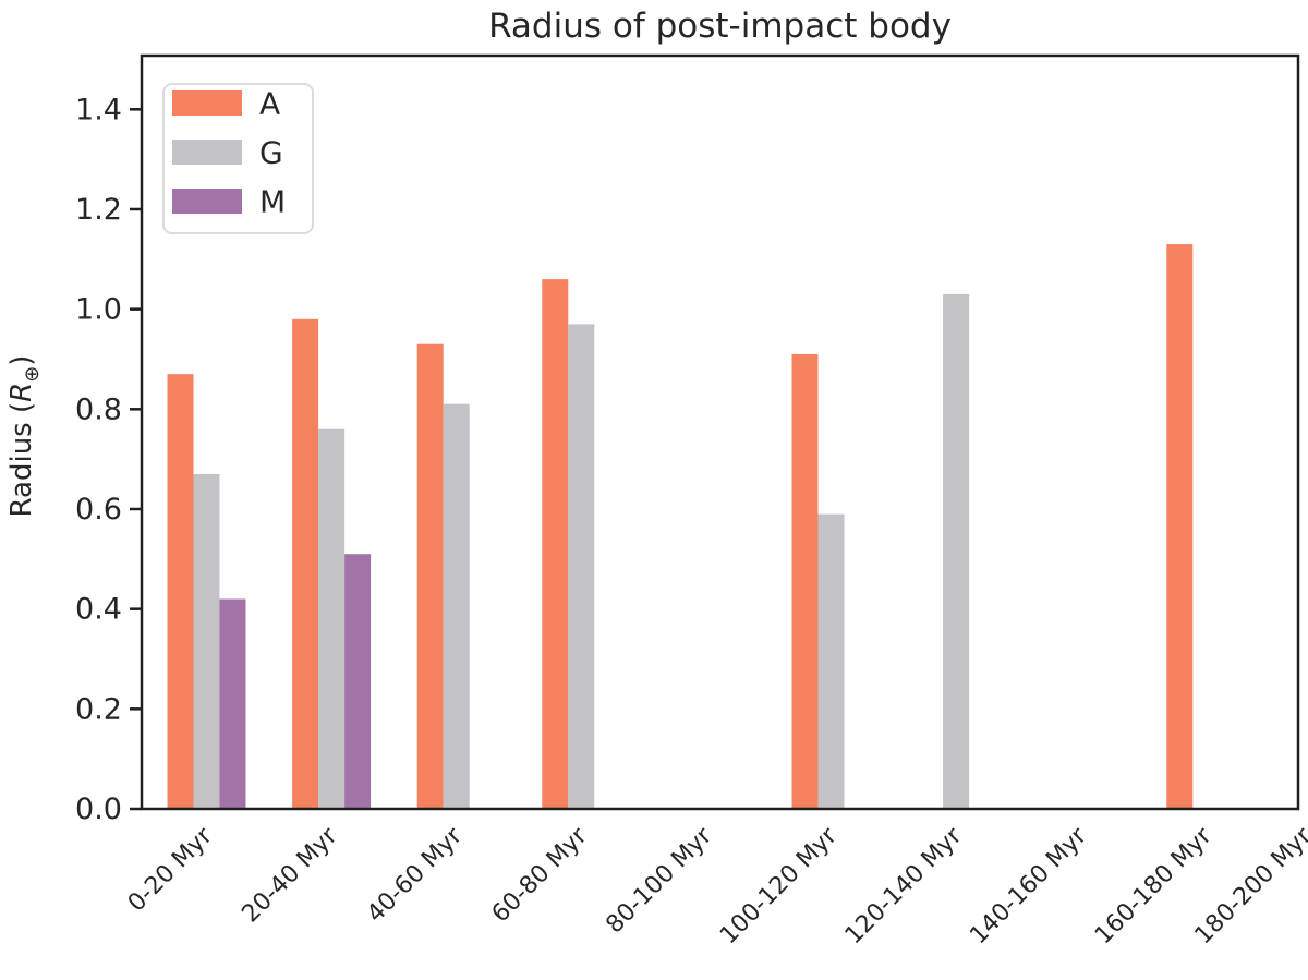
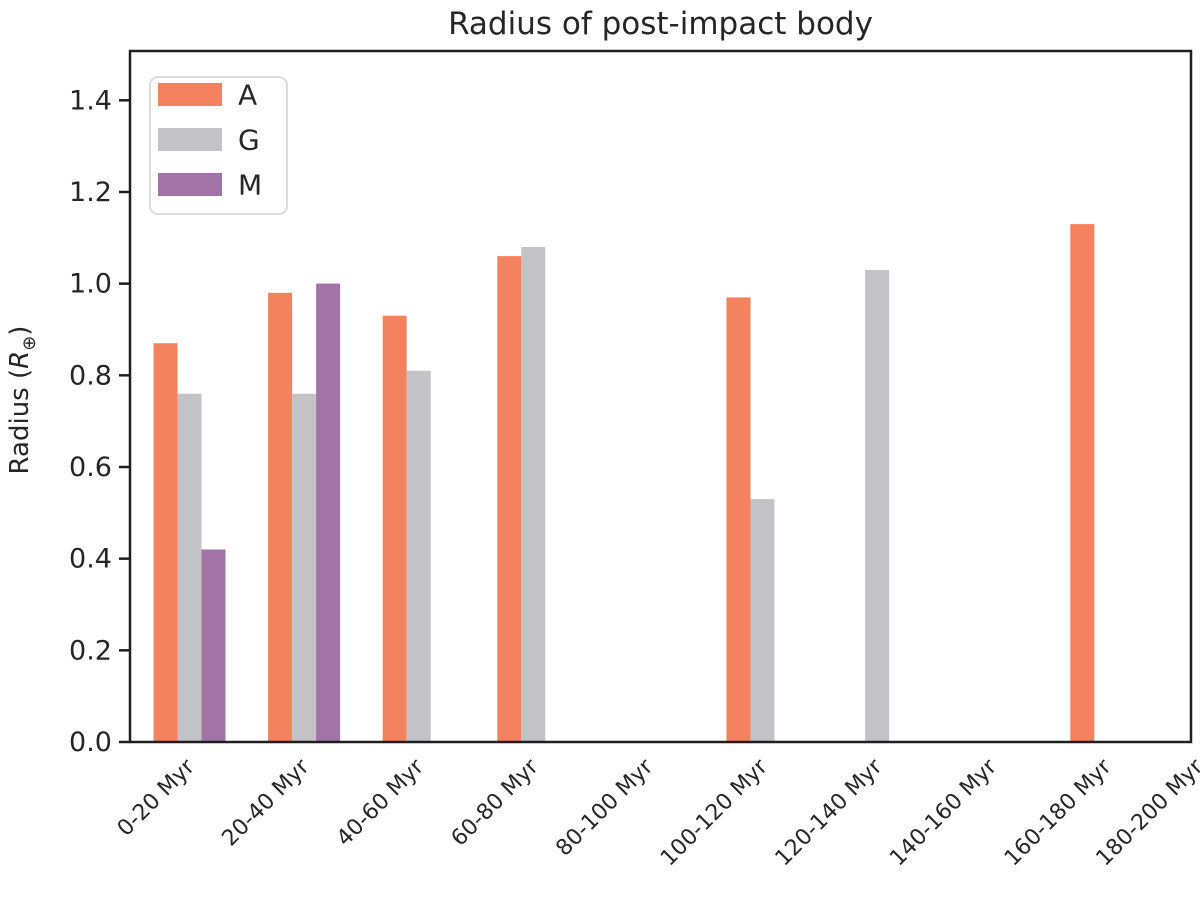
G/0-20 Myr: 0.67 -> 0.76
M/20-40 Myr: 0.51 -> 1.00
G/60-80 Myr: 0.97 -> 1.08
A/100-120 Myr: 0.91 -> 0.97
G/100-120 Myr: 0.59 -> 0.53
